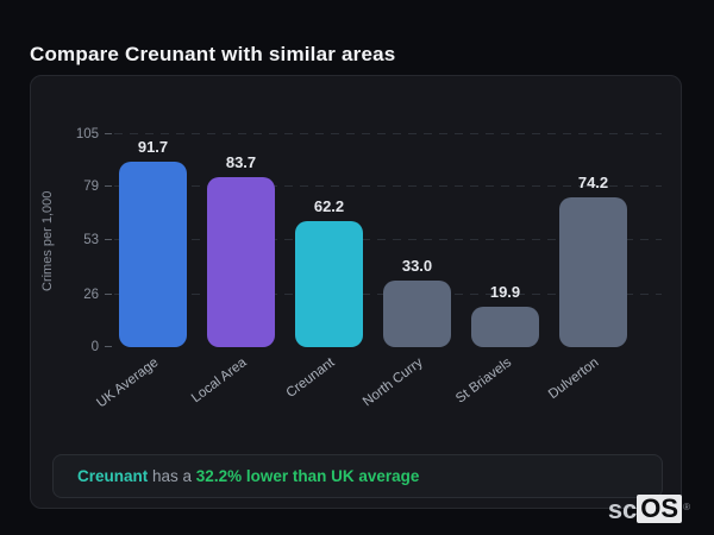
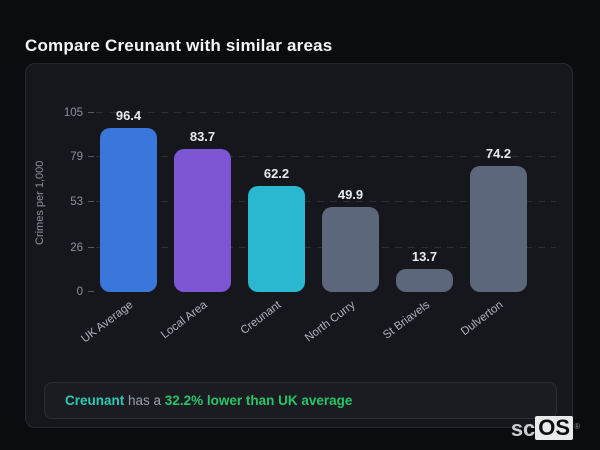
UK Average: 91.7 -> 96.4
North Curry: 33.0 -> 49.9
St Briavels: 19.9 -> 13.7
